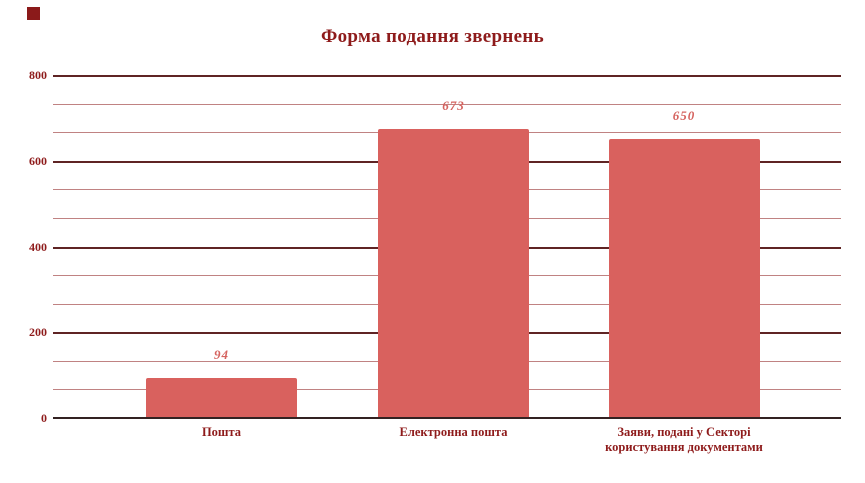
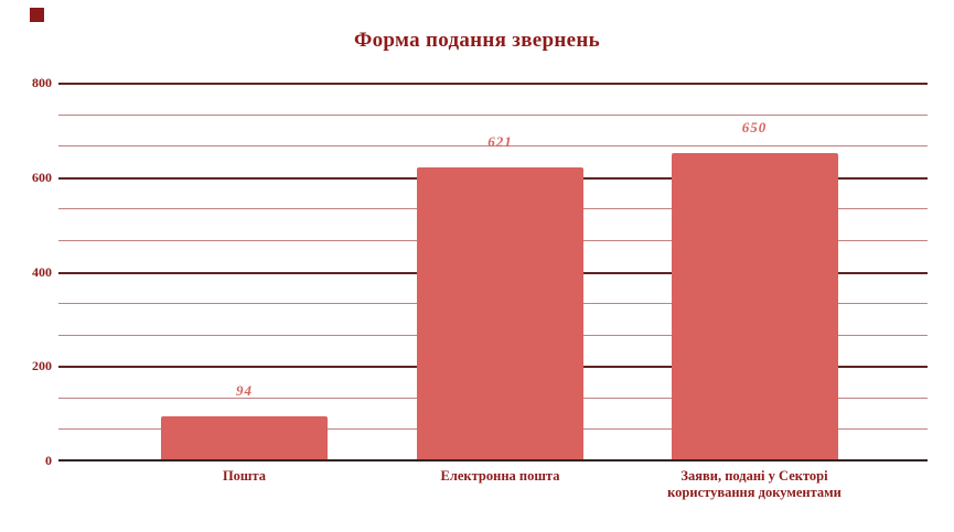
Електронна пошта: 673 -> 621
